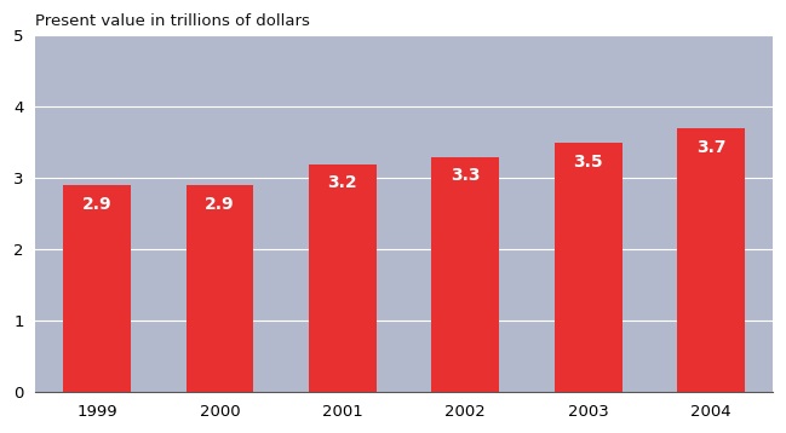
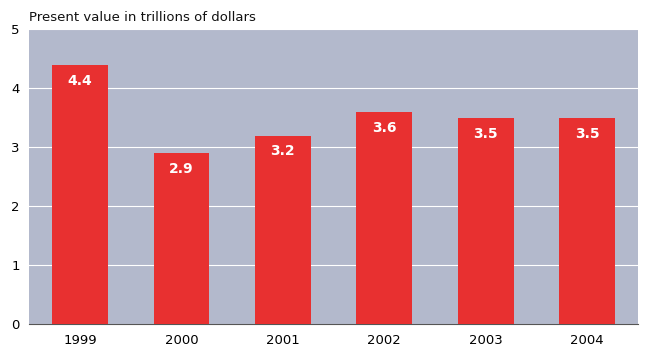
1999: 2.9 -> 4.4
2002: 3.3 -> 3.6
2004: 3.7 -> 3.5
